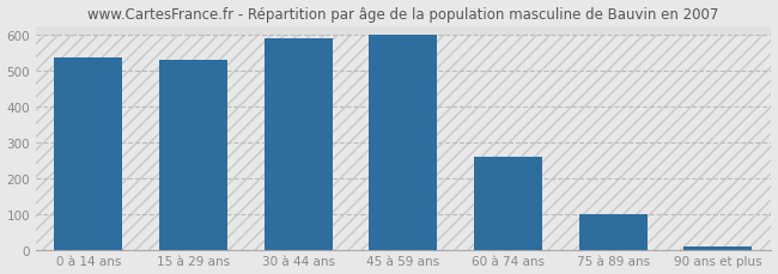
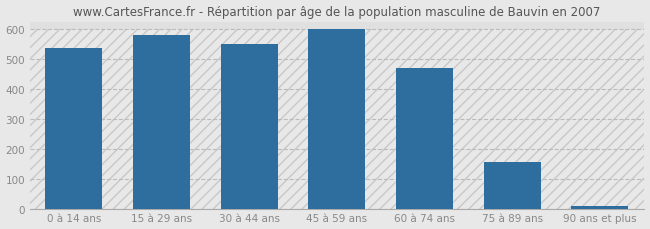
15 à 29 ans: 530 -> 580
30 à 44 ans: 590 -> 550
60 à 74 ans: 260 -> 470
75 à 89 ans: 98 -> 155
